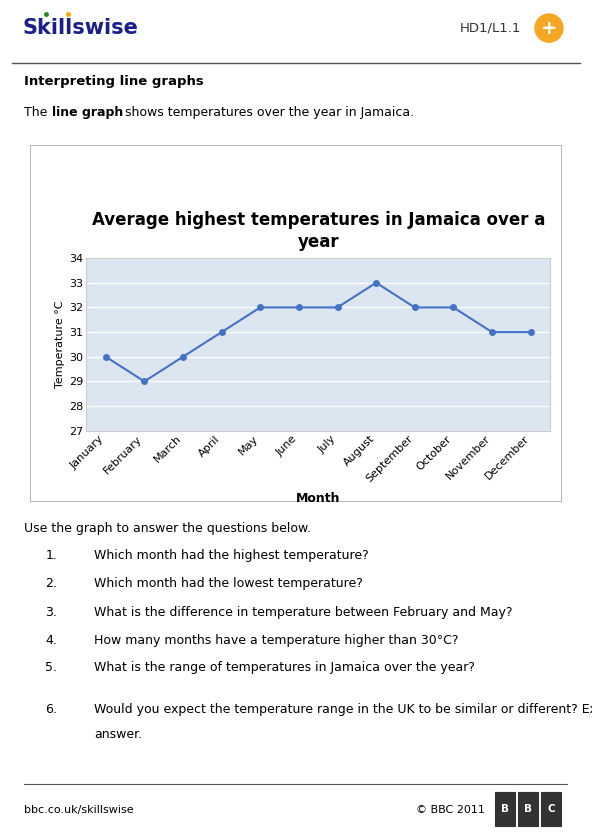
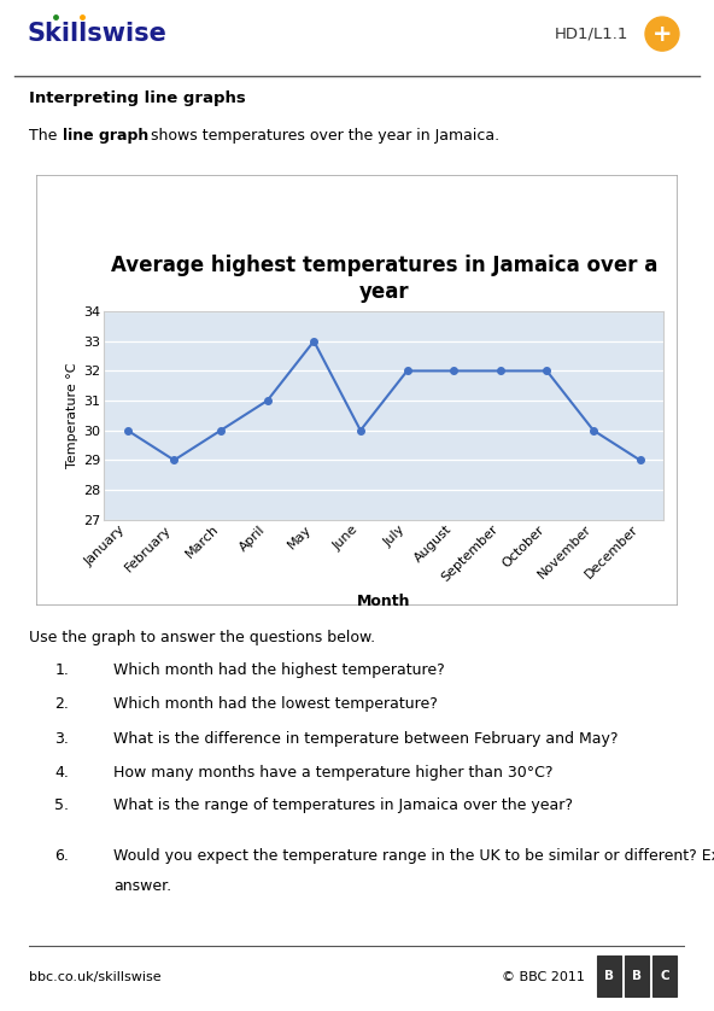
May: 32 -> 33
June: 32 -> 30
August: 33 -> 32
November: 31 -> 30
December: 31 -> 29
